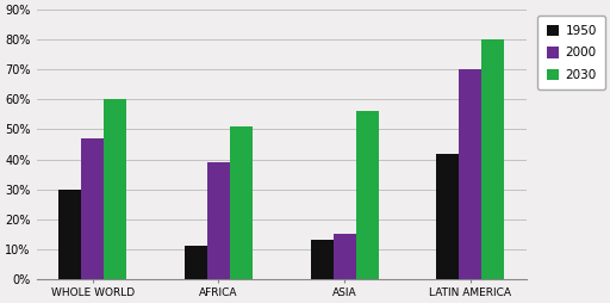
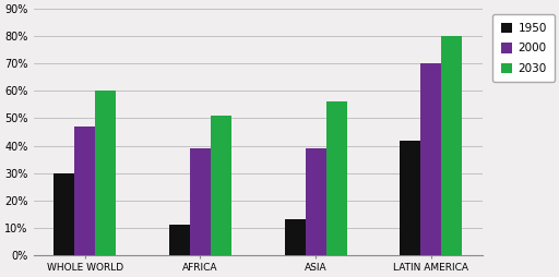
2000/ASIA: 15% -> 39%
